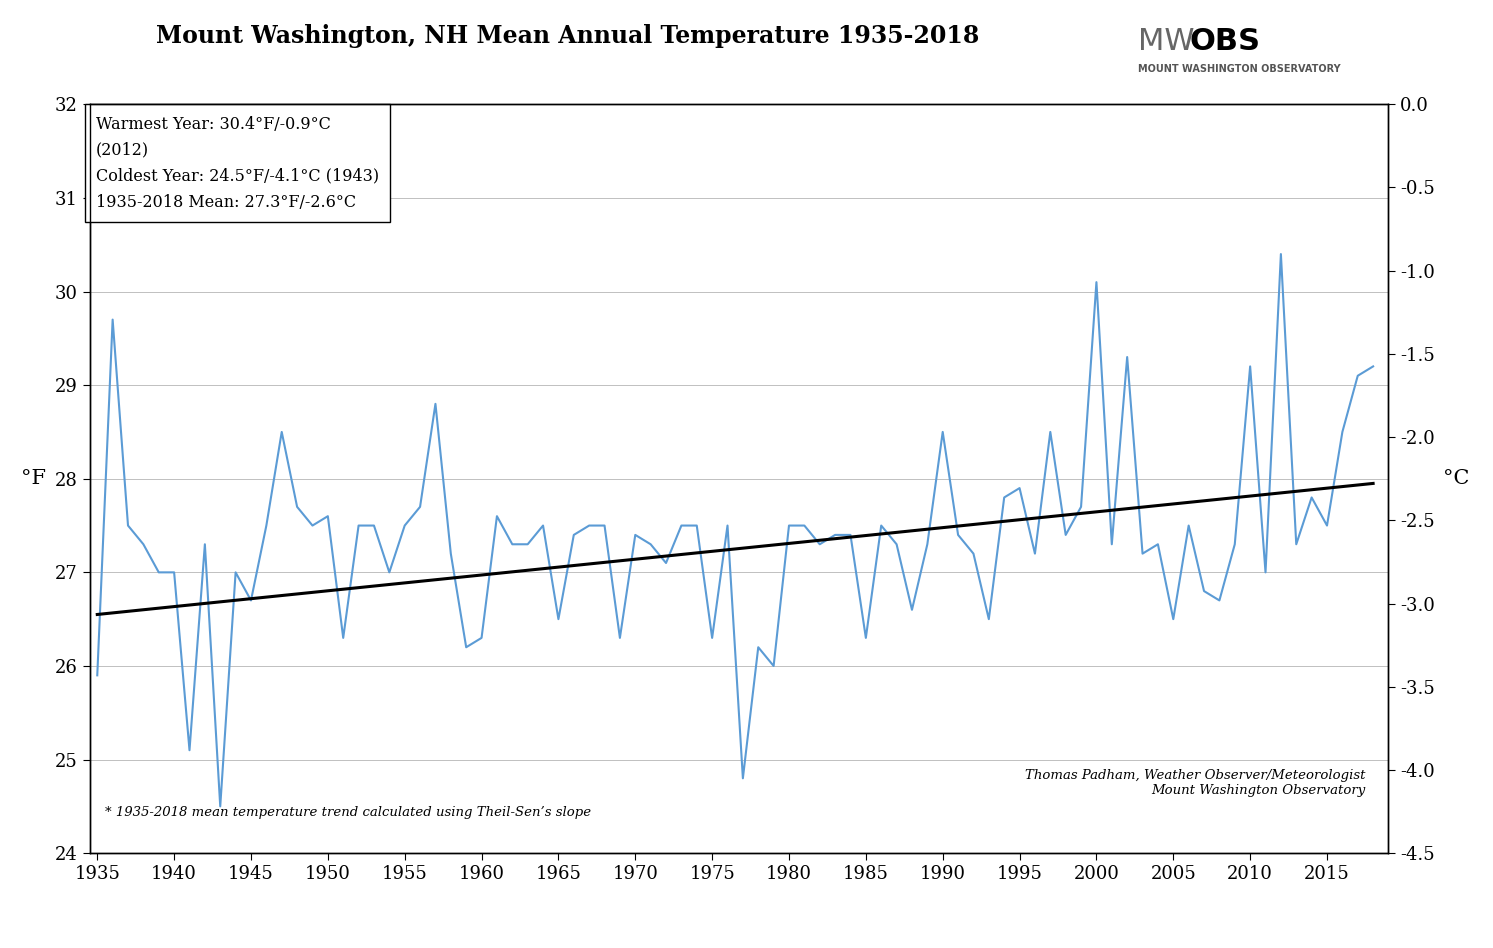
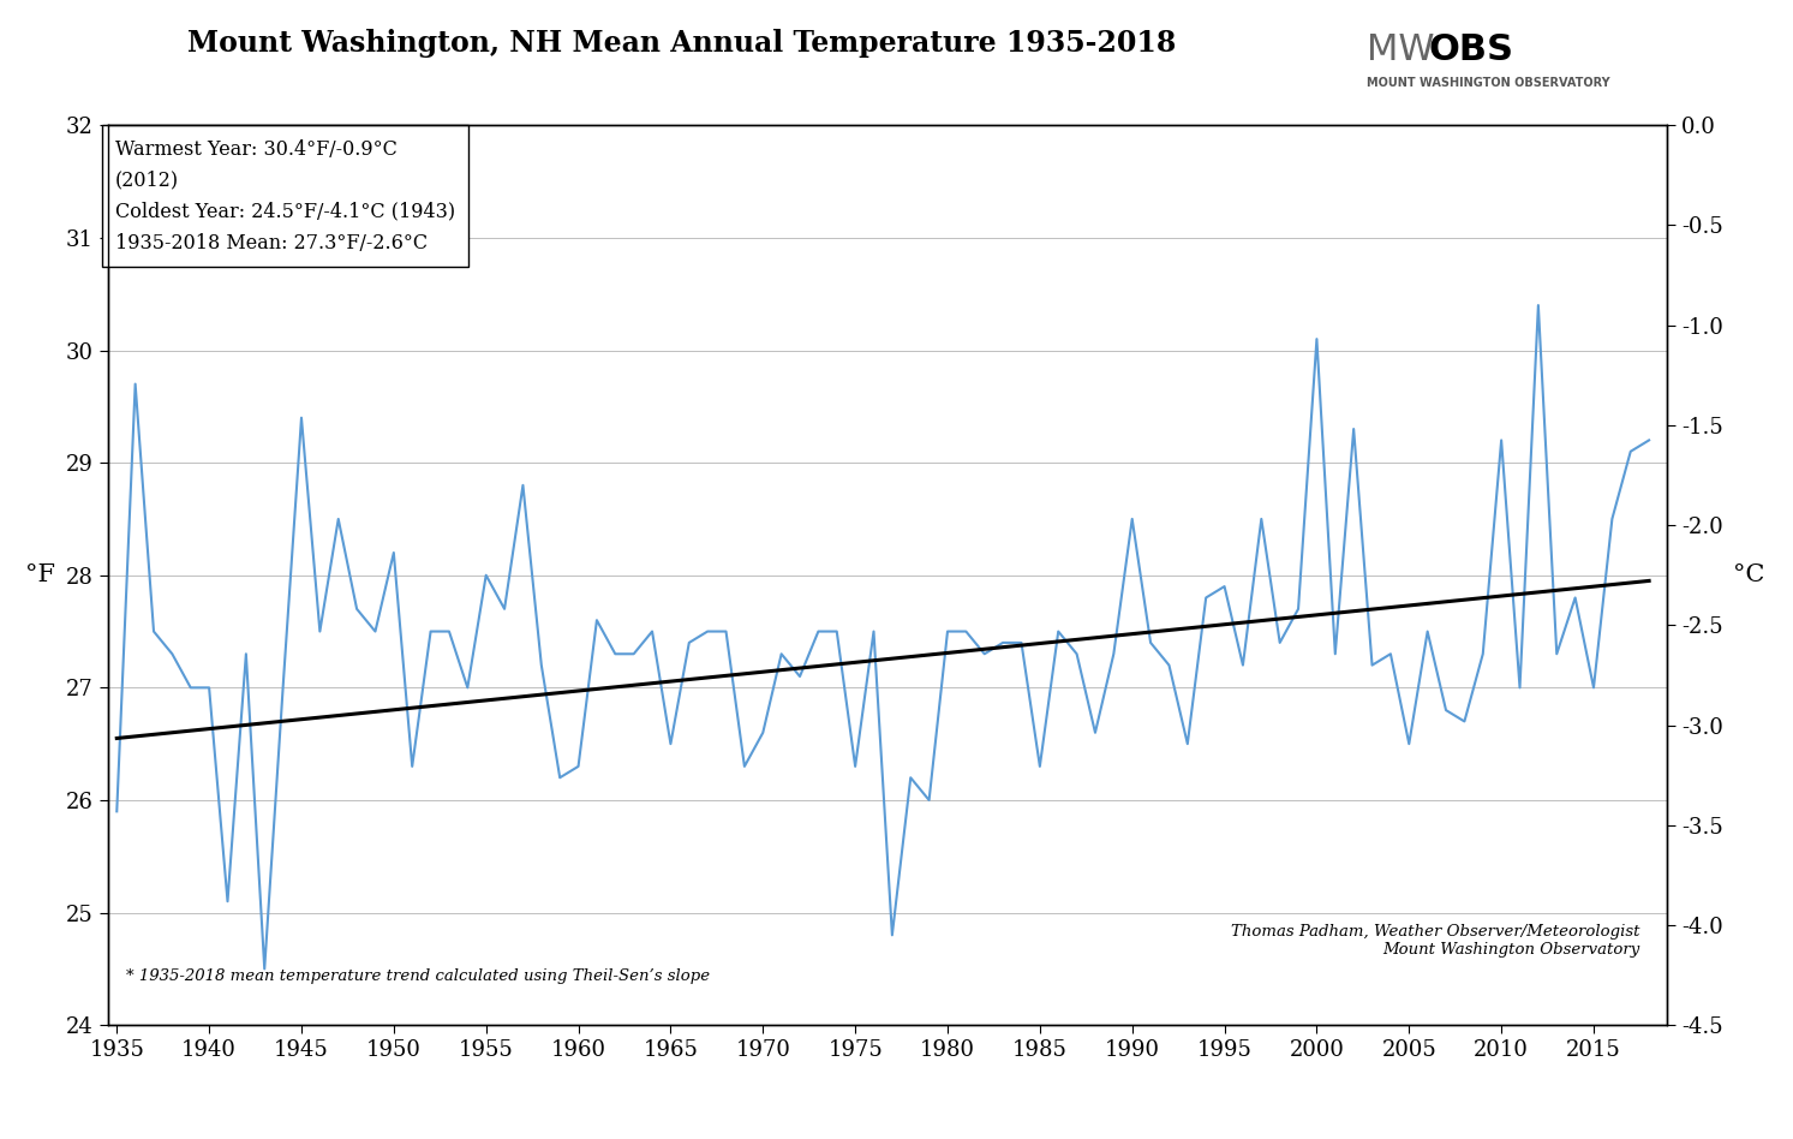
1945: 26.7 -> 29.4
1950: 27.6 -> 28.2
1955: 27.5 -> 28.0
1970: 27.4 -> 26.6
2015: 27.5 -> 27.0
